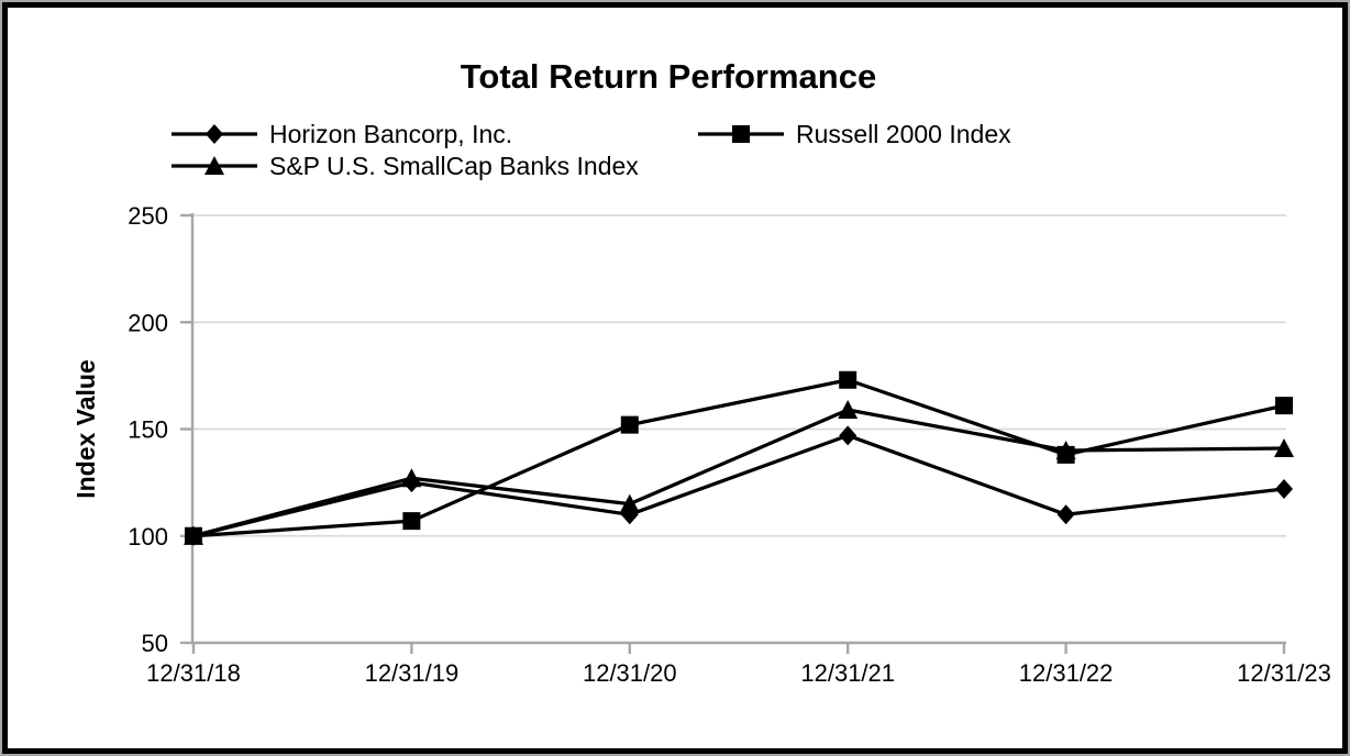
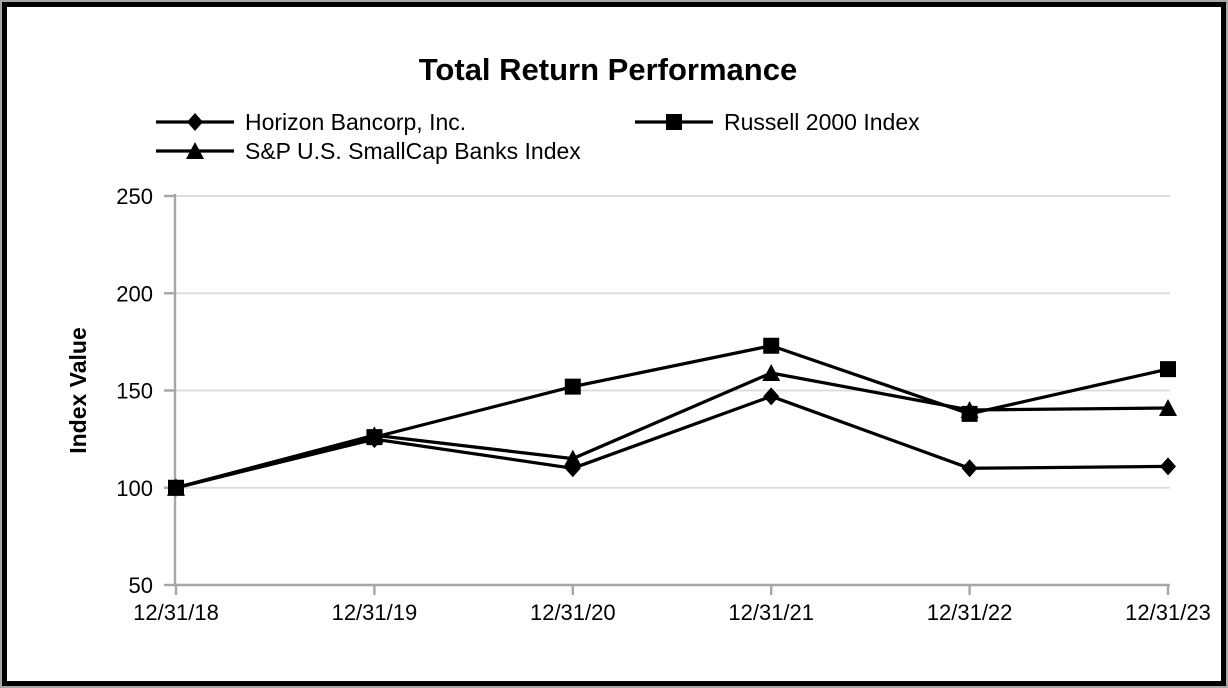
Russell 2000 Index/12/31/19: 107 -> 126
Horizon Bancorp, Inc./12/31/23: 122 -> 111
